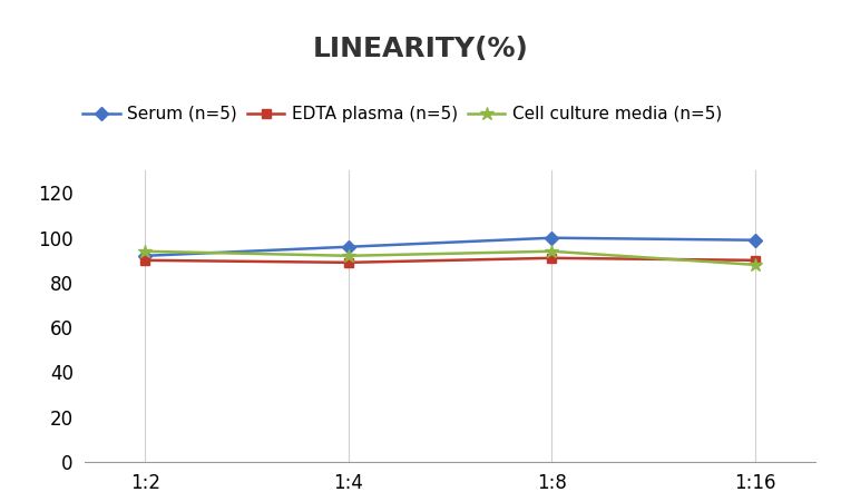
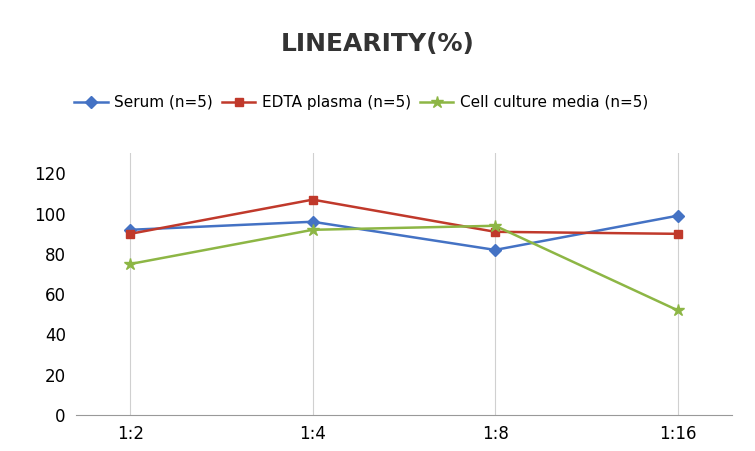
Cell culture media (n=5)/1:2: 94 -> 75
EDTA plasma (n=5)/1:4: 89 -> 107
Serum (n=5)/1:8: 100 -> 82
Cell culture media (n=5)/1:16: 88 -> 52
